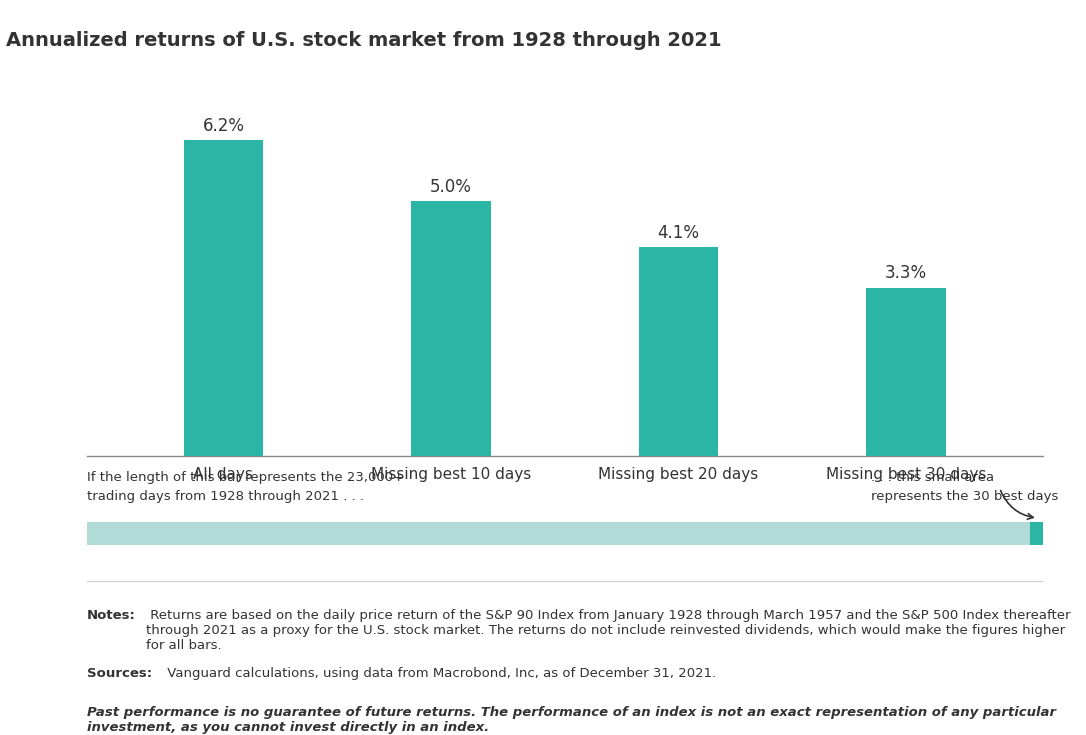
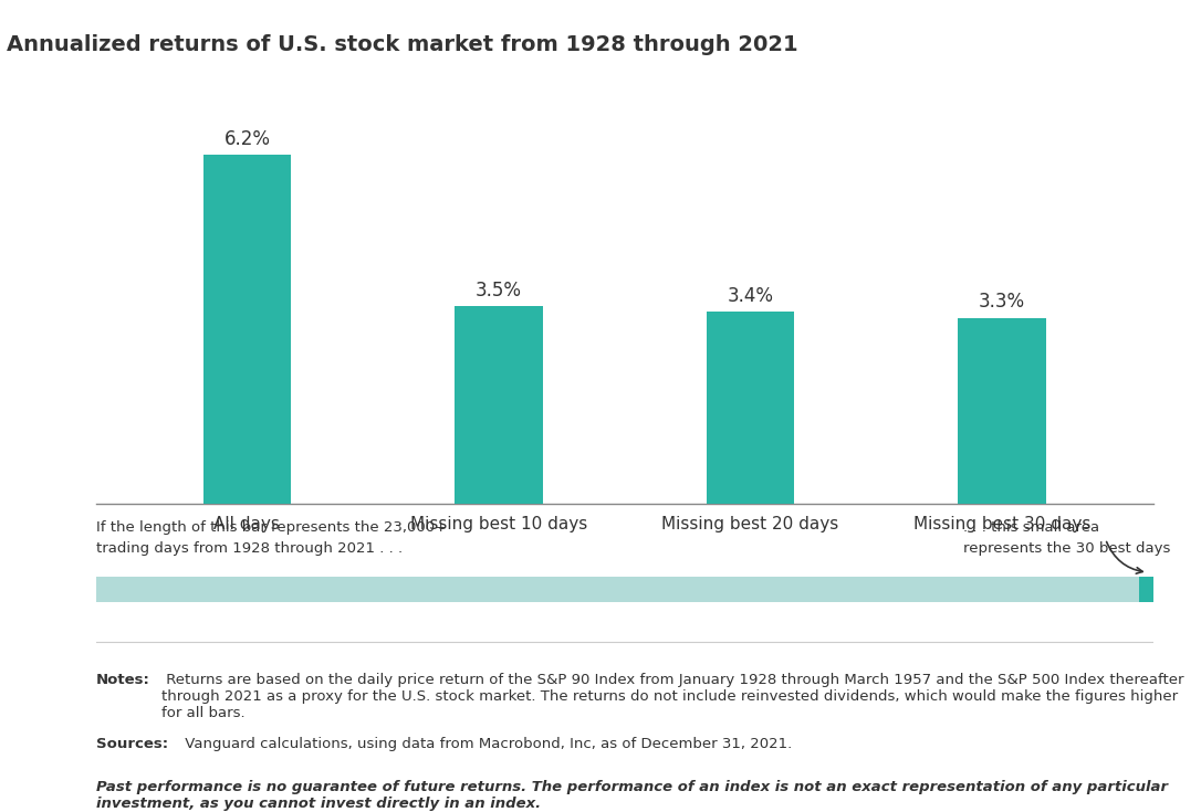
Missing best 10 days: 5.0% -> 3.5%
Missing best 20 days: 4.1% -> 3.4%
